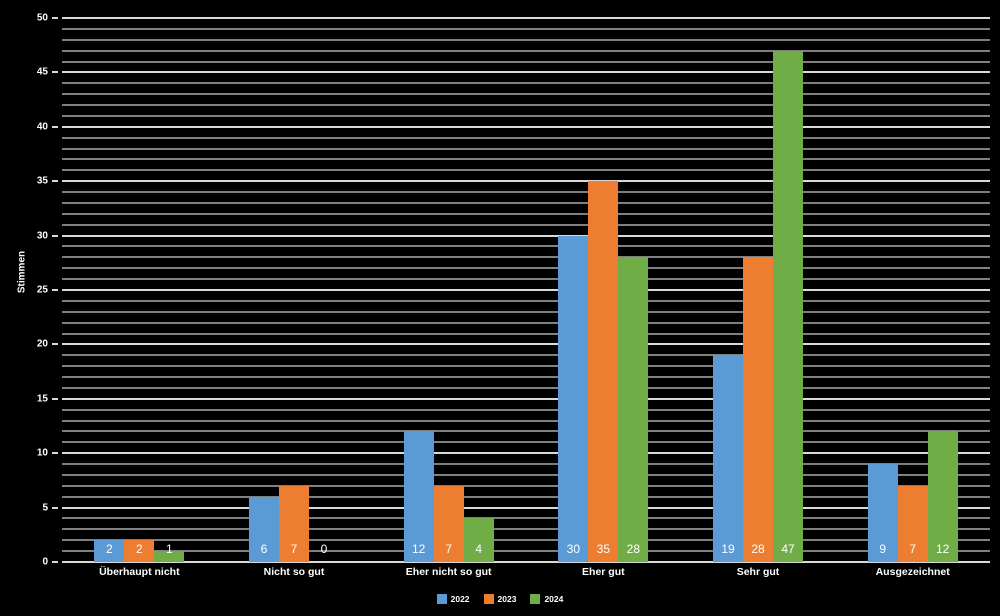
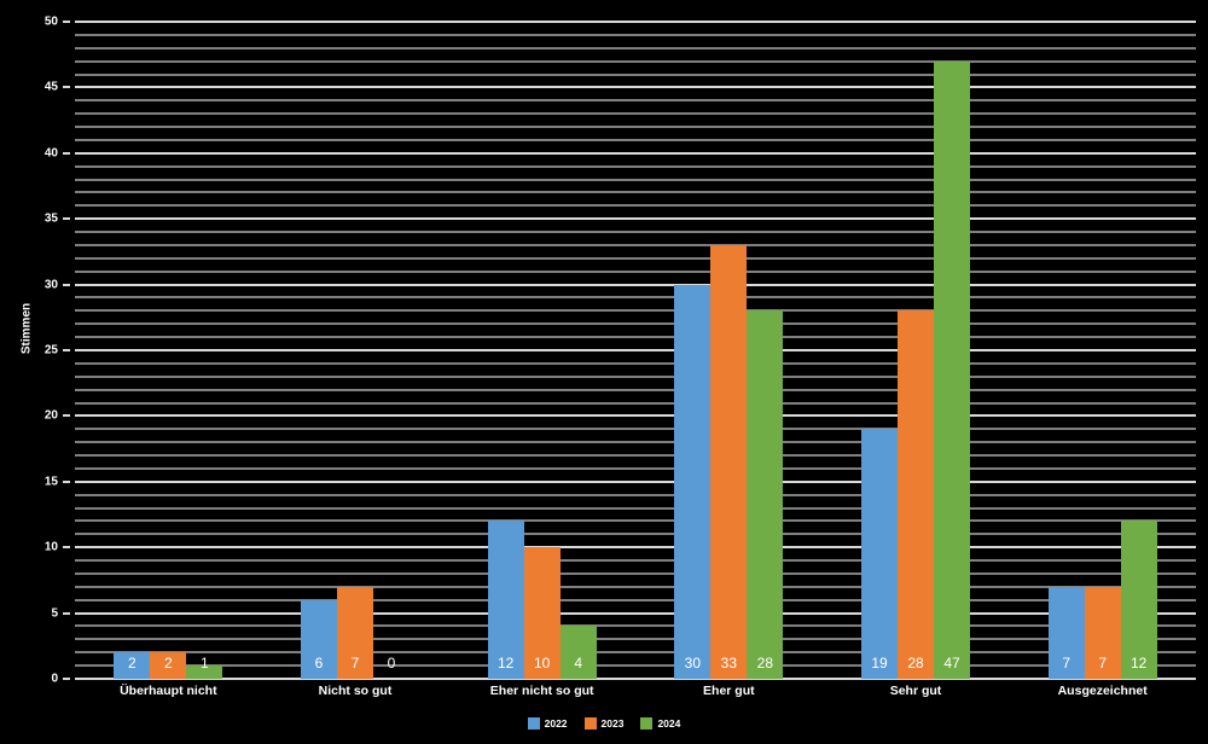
2023/Eher nicht so gut: 7 -> 10
2023/Eher gut: 35 -> 33
2022/Ausgezeichnet: 9 -> 7
